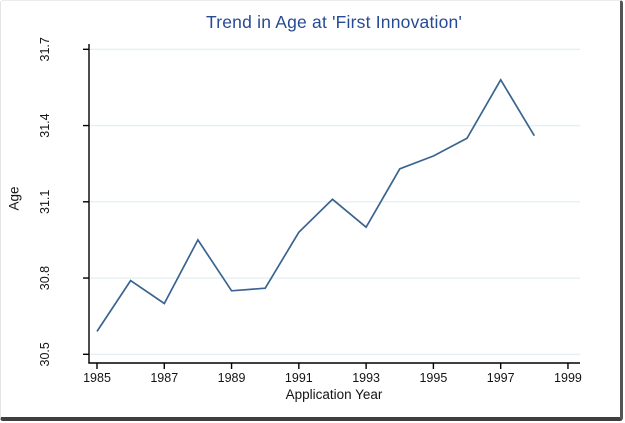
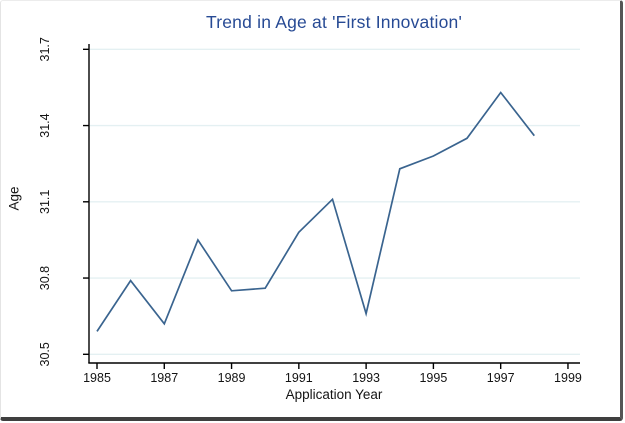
1987: 30.70 -> 30.62
1993: 31.00 -> 30.66
1997: 31.58 -> 31.53
